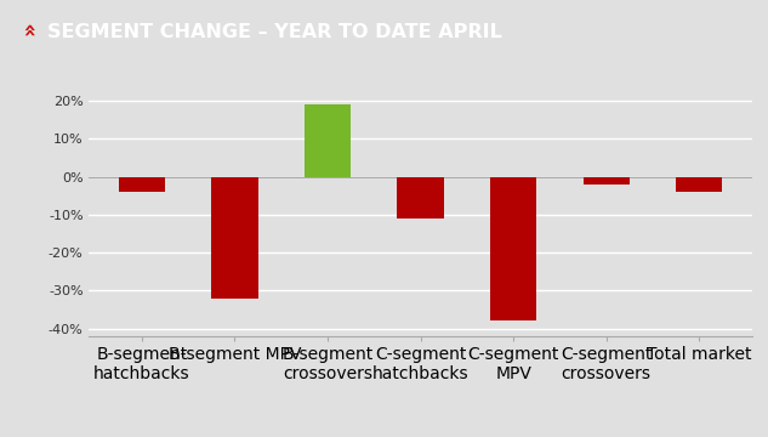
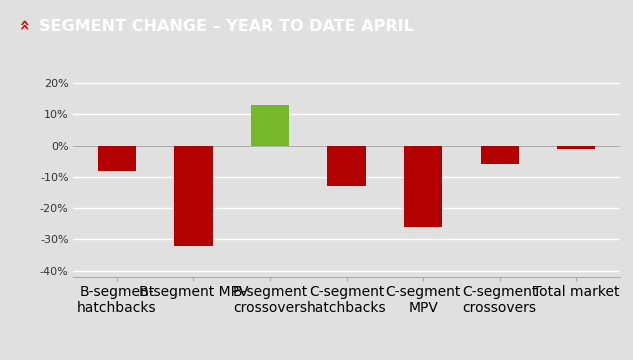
B-segment hatchbacks: -4% -> -8%
B-segment crossovers: 19% -> 13%
C-segment hatchbacks: -11% -> -13%
C-segment MPV: -38% -> -26%
C-segment crossovers: -2% -> -6%
Total market: -4% -> -1%
